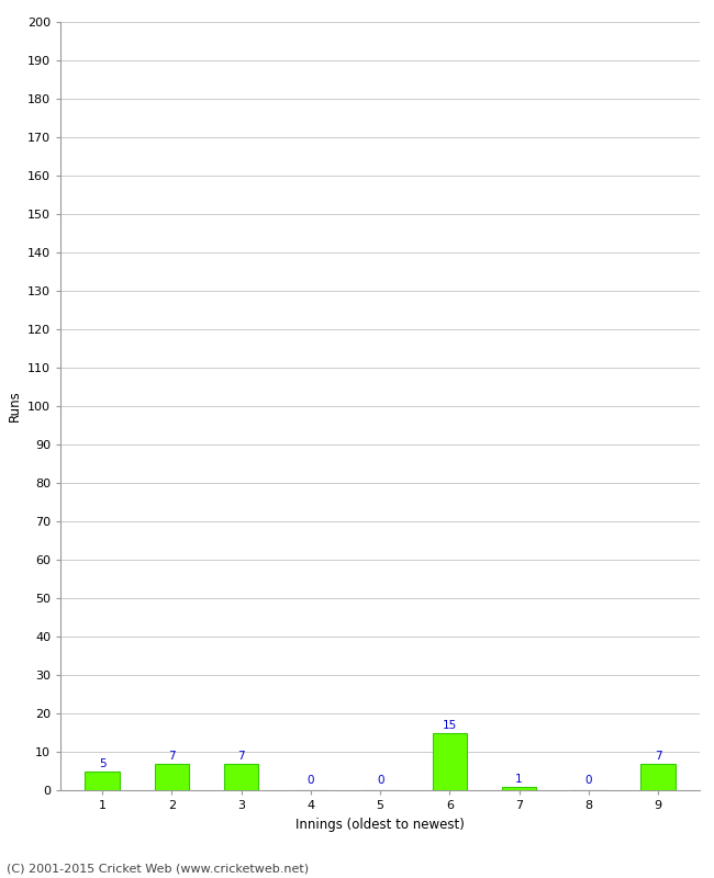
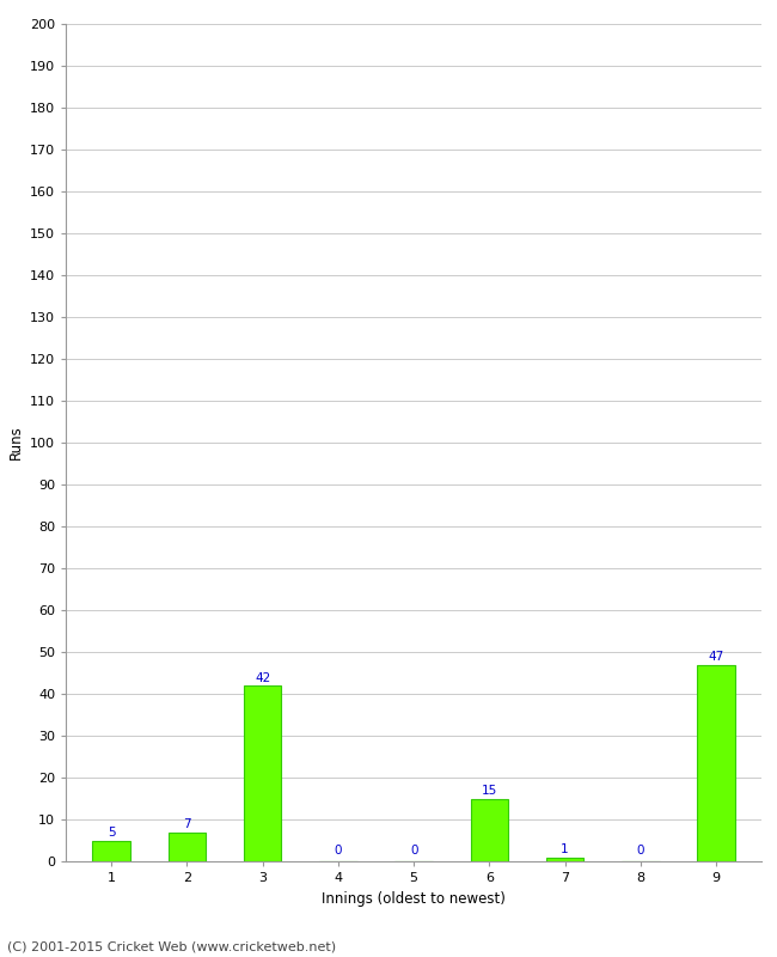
3: 7 -> 42
9: 7 -> 47
